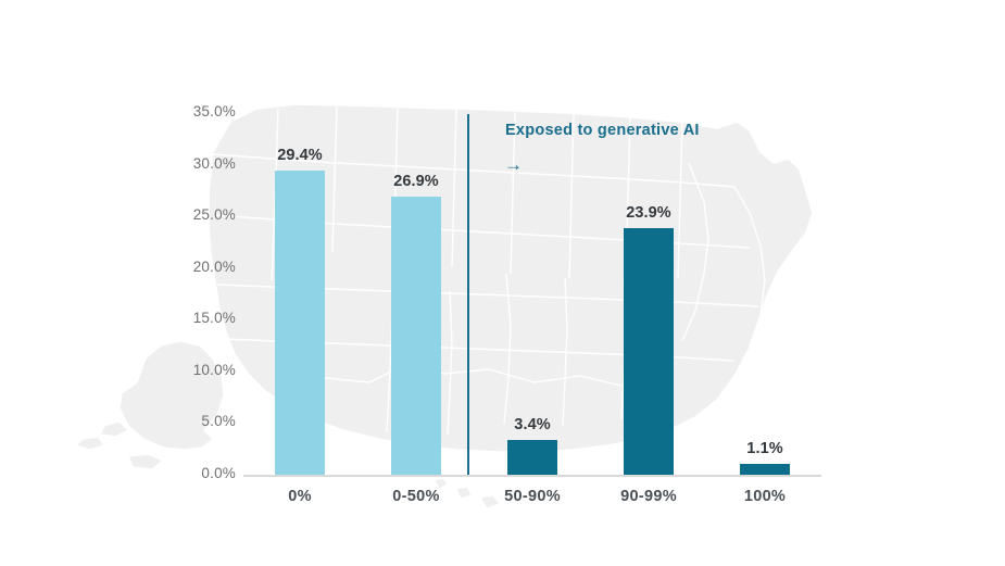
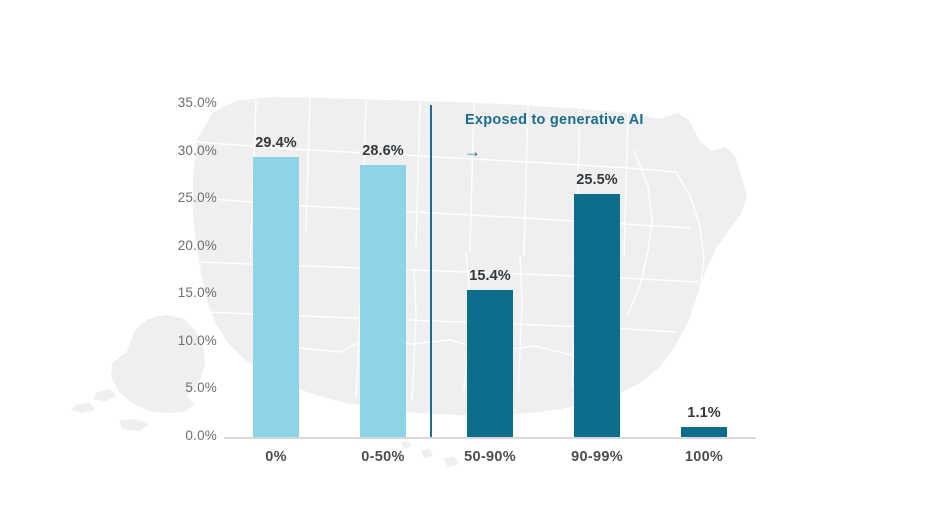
0-50%: 26.9% -> 28.6%
50-90%: 3.4% -> 15.4%
90-99%: 23.9% -> 25.5%
